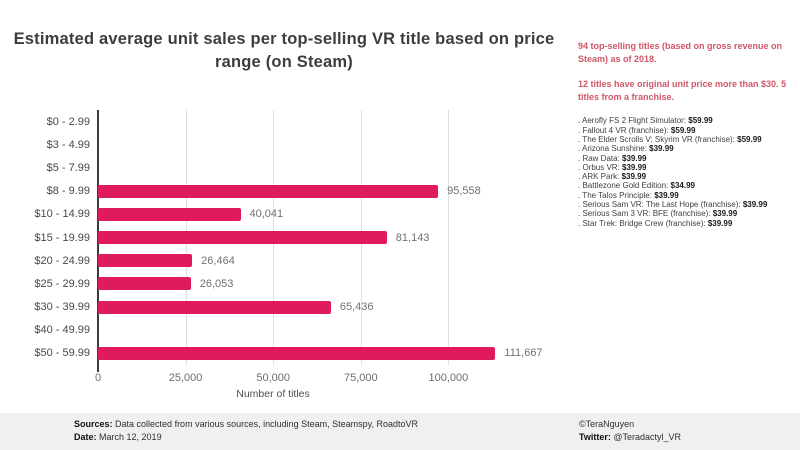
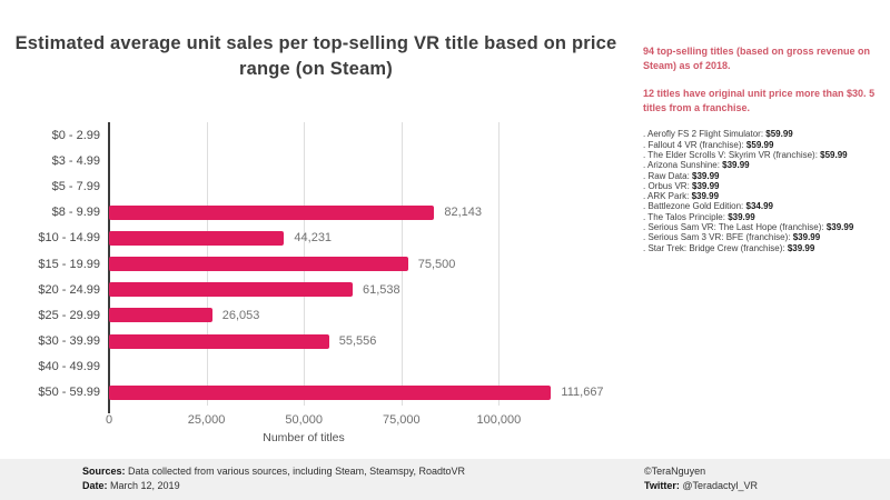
$8 - 9.99: 95,558 -> 82,143
$10 - 14.99: 40,041 -> 44,231
$15 - 19.99: 81,143 -> 75,500
$20 - 24.99: 26,464 -> 61,538
$30 - 39.99: 65,436 -> 55,556
